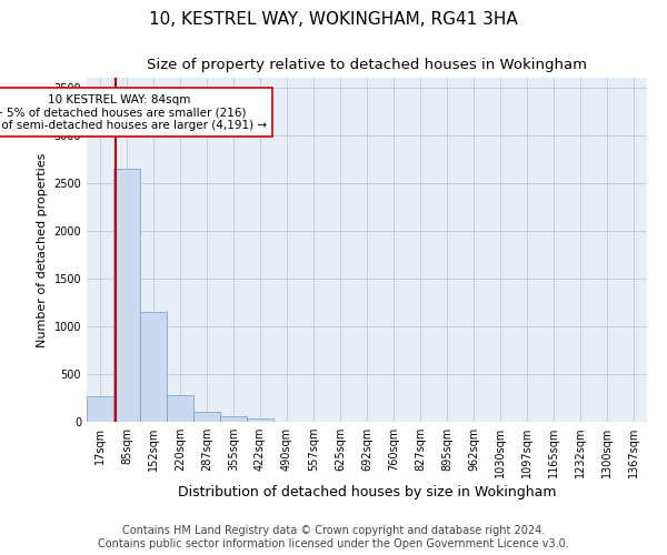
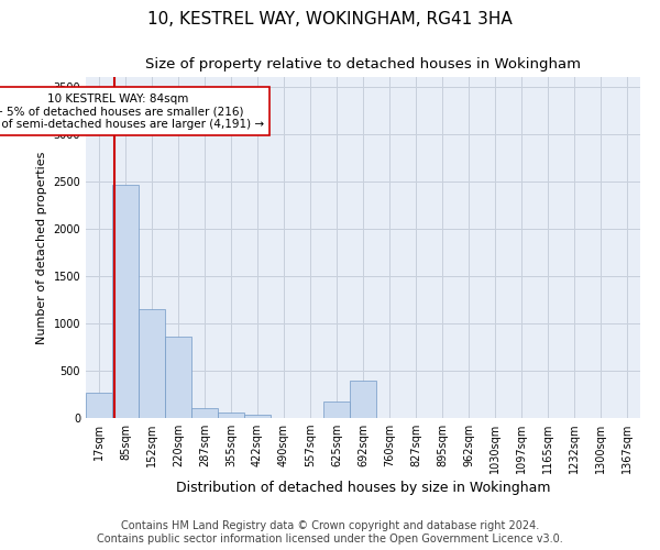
85sqm: 2650 -> 2460
220sqm: 280 -> 860
625sqm: 0 -> 180
692sqm: 0 -> 400
